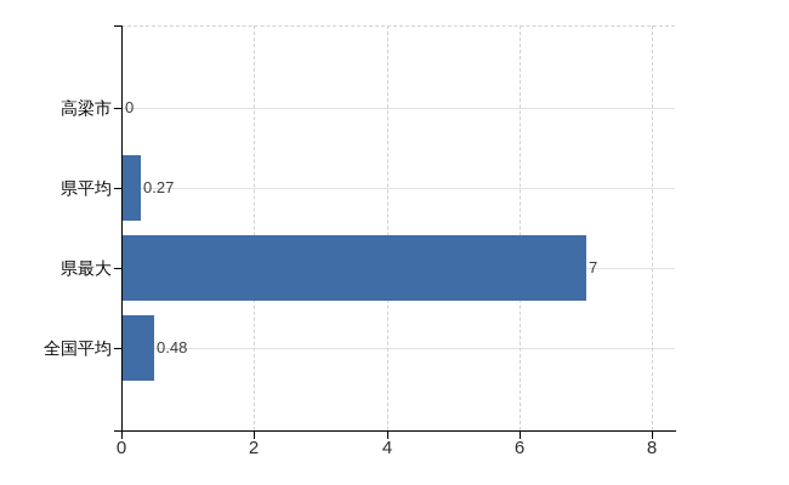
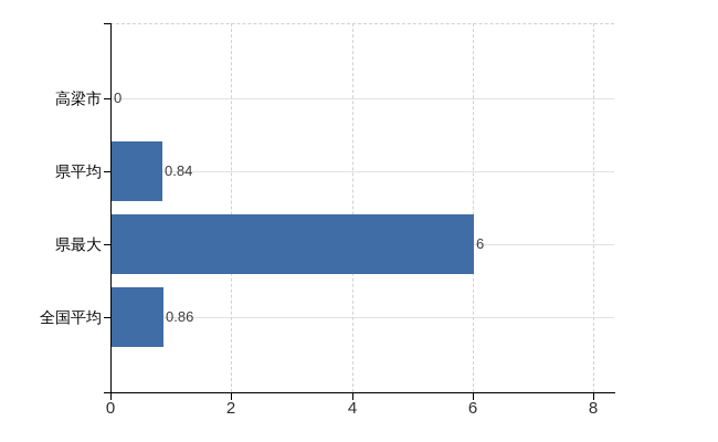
県平均: 0.27 -> 0.84
県最大: 7 -> 6
全国平均: 0.48 -> 0.86
